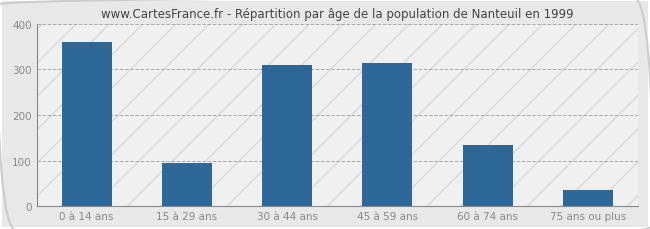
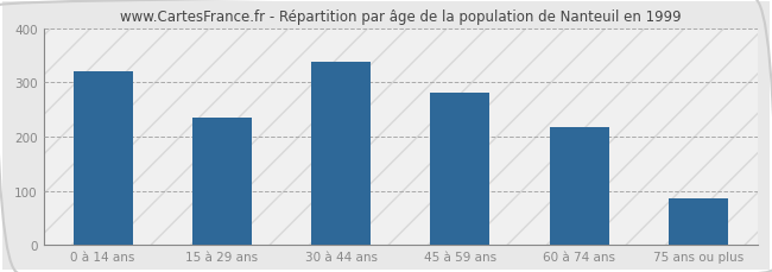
0 à 14 ans: 360 -> 320
15 à 29 ans: 95 -> 236
30 à 44 ans: 310 -> 338
45 à 59 ans: 315 -> 281
60 à 74 ans: 135 -> 218
75 ans ou plus: 35 -> 86
